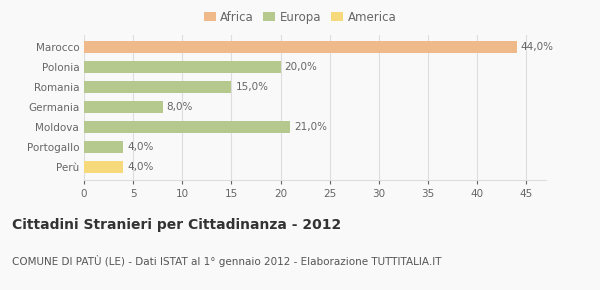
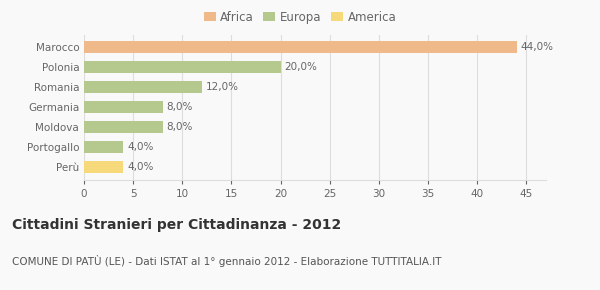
Romania: 15,0% -> 12,0%
Moldova: 21,0% -> 8,0%
